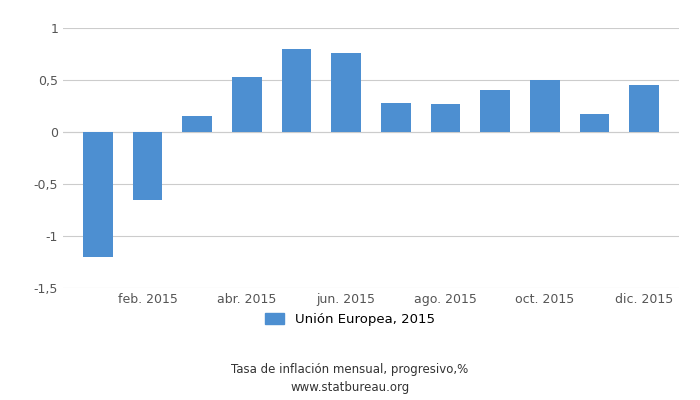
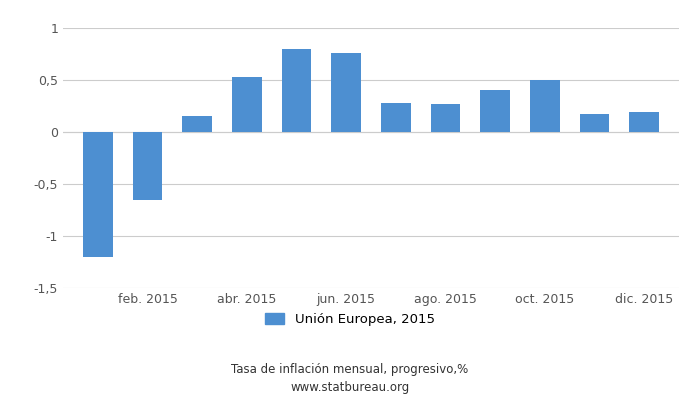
dic. 2015: 0,45 -> 0,19
